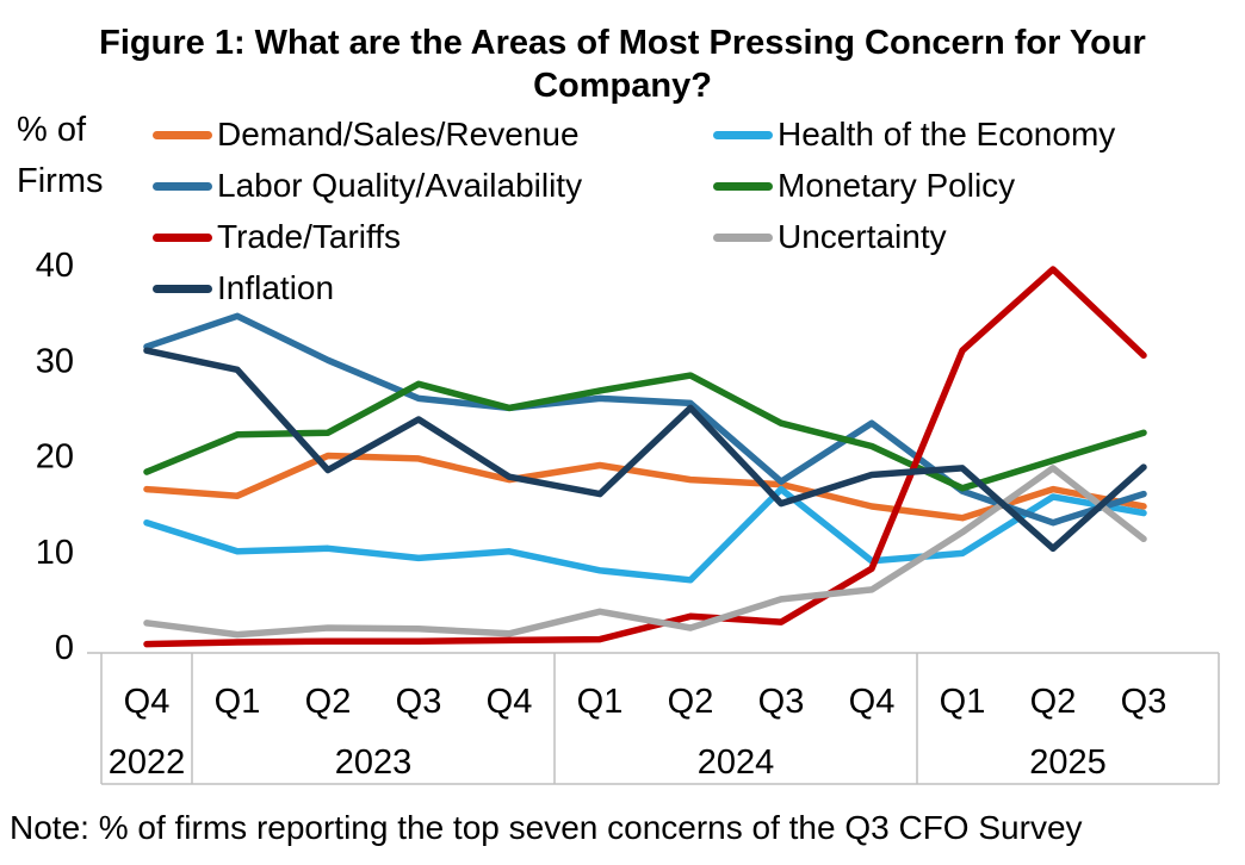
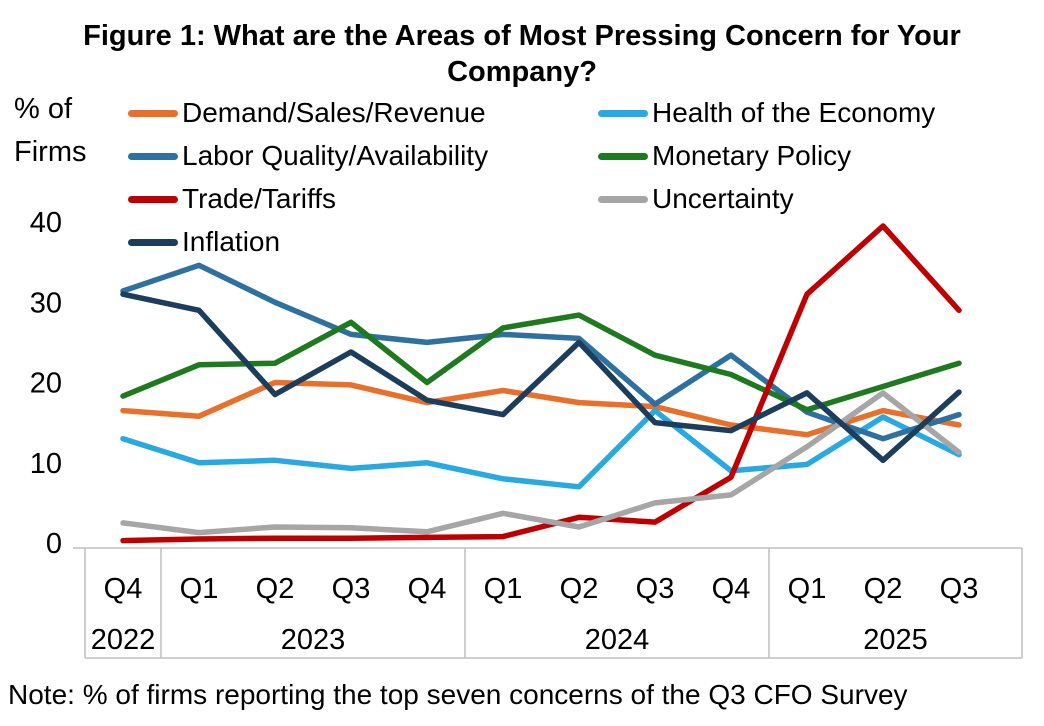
Monetary Policy/Q4 2023: 25 -> 20
Inflation/Q4 2024: 18 -> 14
Health of the Economy/Q3 2025: 14 -> 11
Trade/Tariffs/Q3 2025: 30 -> 29
